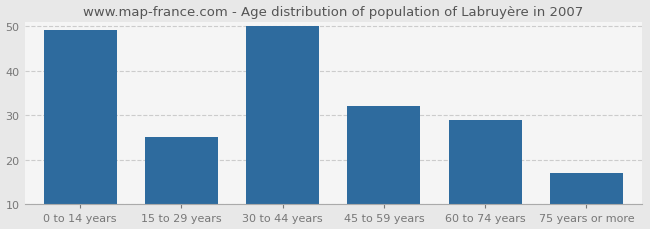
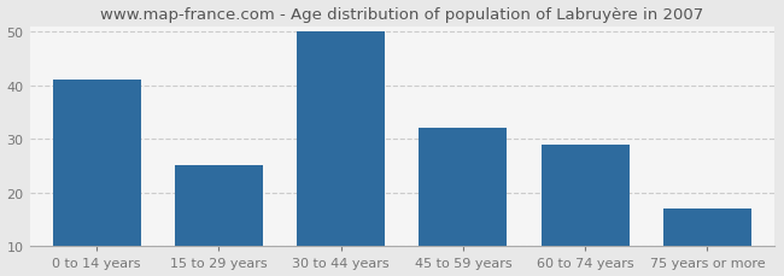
0 to 14 years: 49 -> 41
